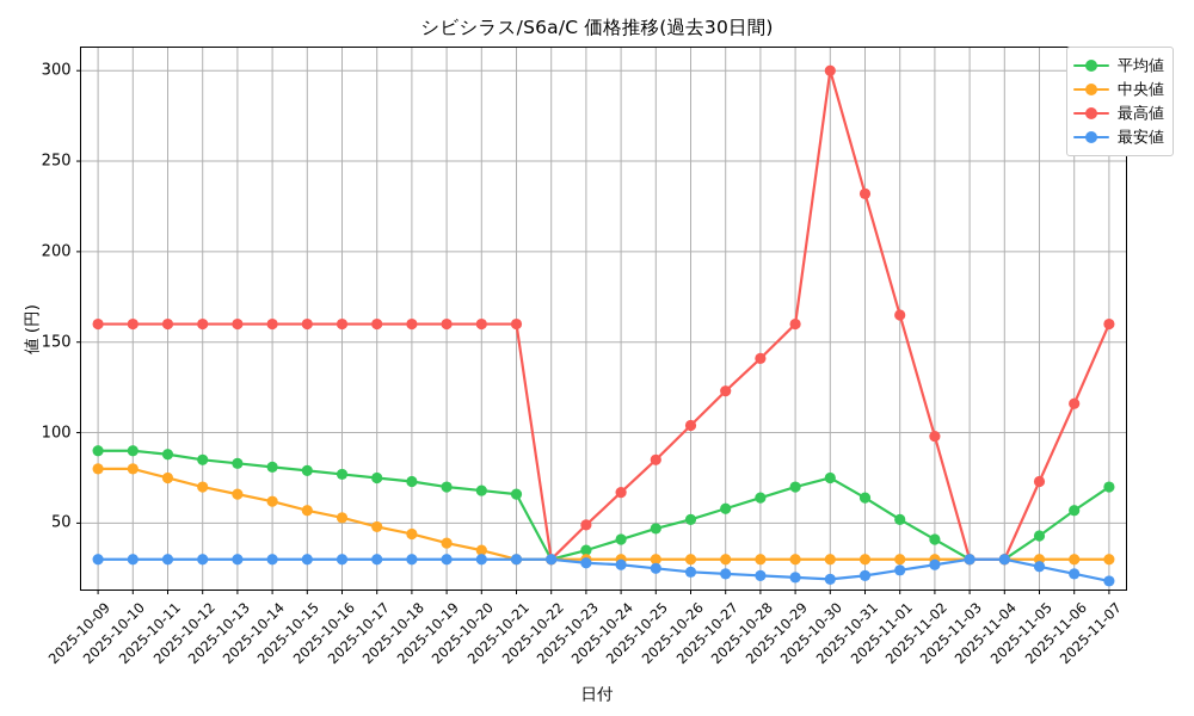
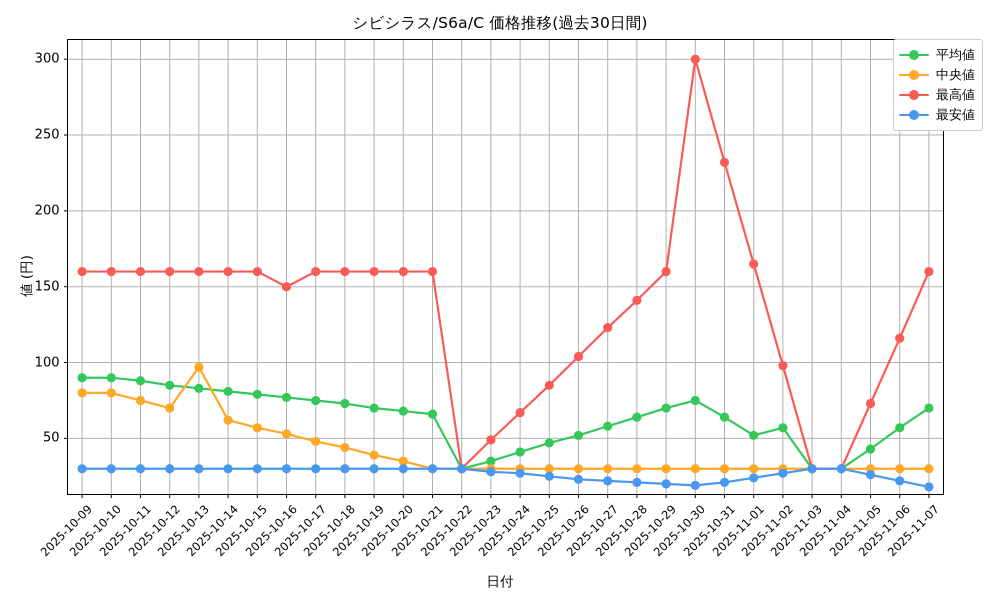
中央値/2025-10-13: 66 -> 97
最高値/2025-10-16: 160 -> 150
平均値/2025-11-02: 41 -> 57
